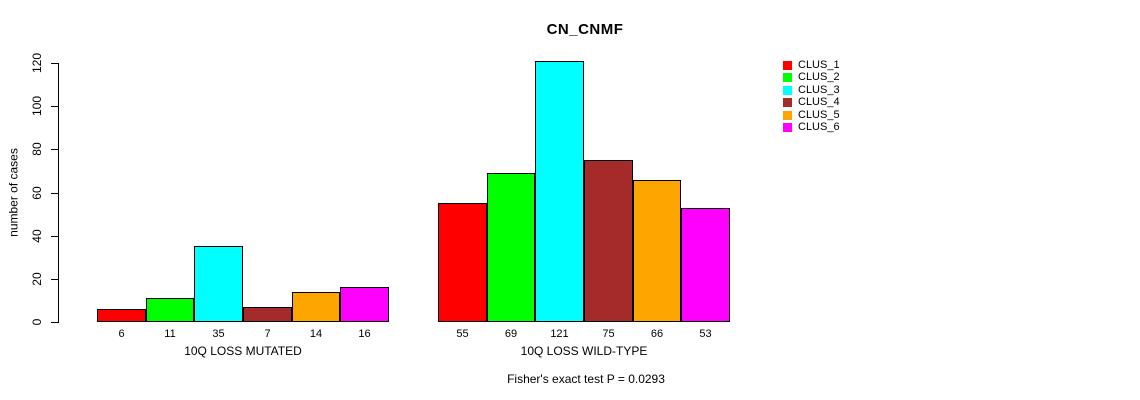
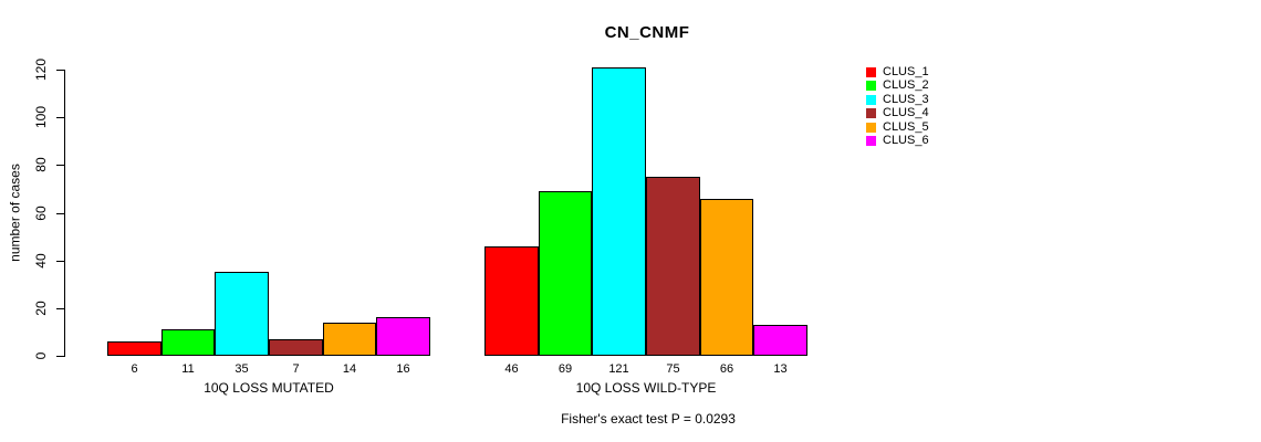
CLUS_1/10Q LOSS WILD-TYPE: 55 -> 46
CLUS_6/10Q LOSS WILD-TYPE: 53 -> 13
